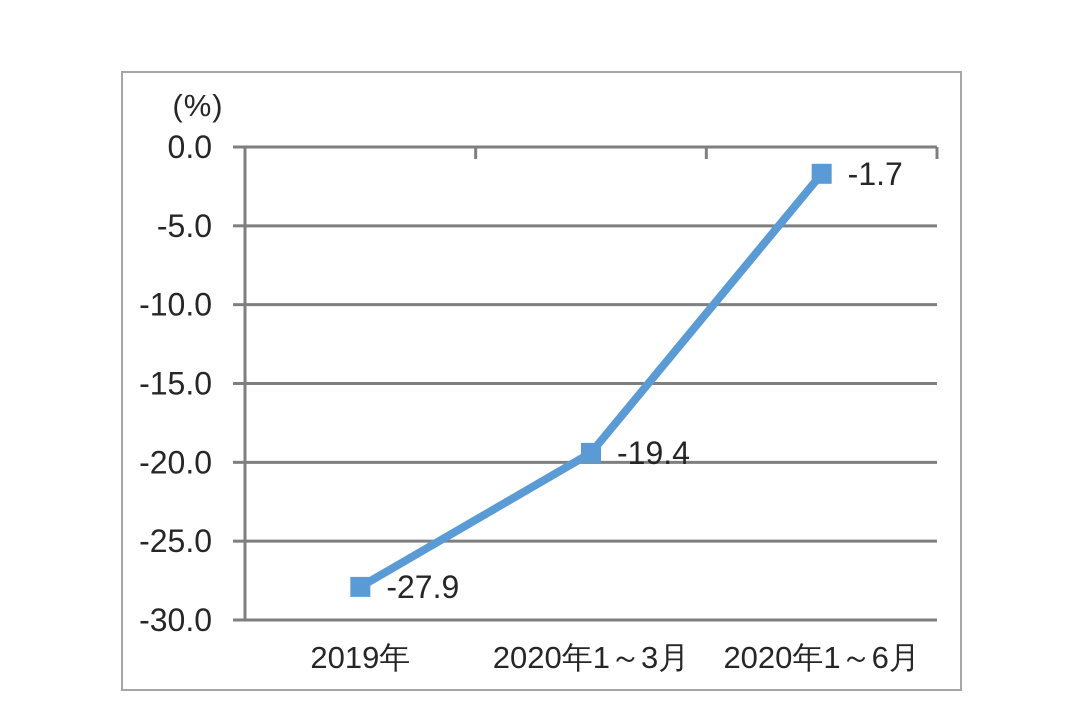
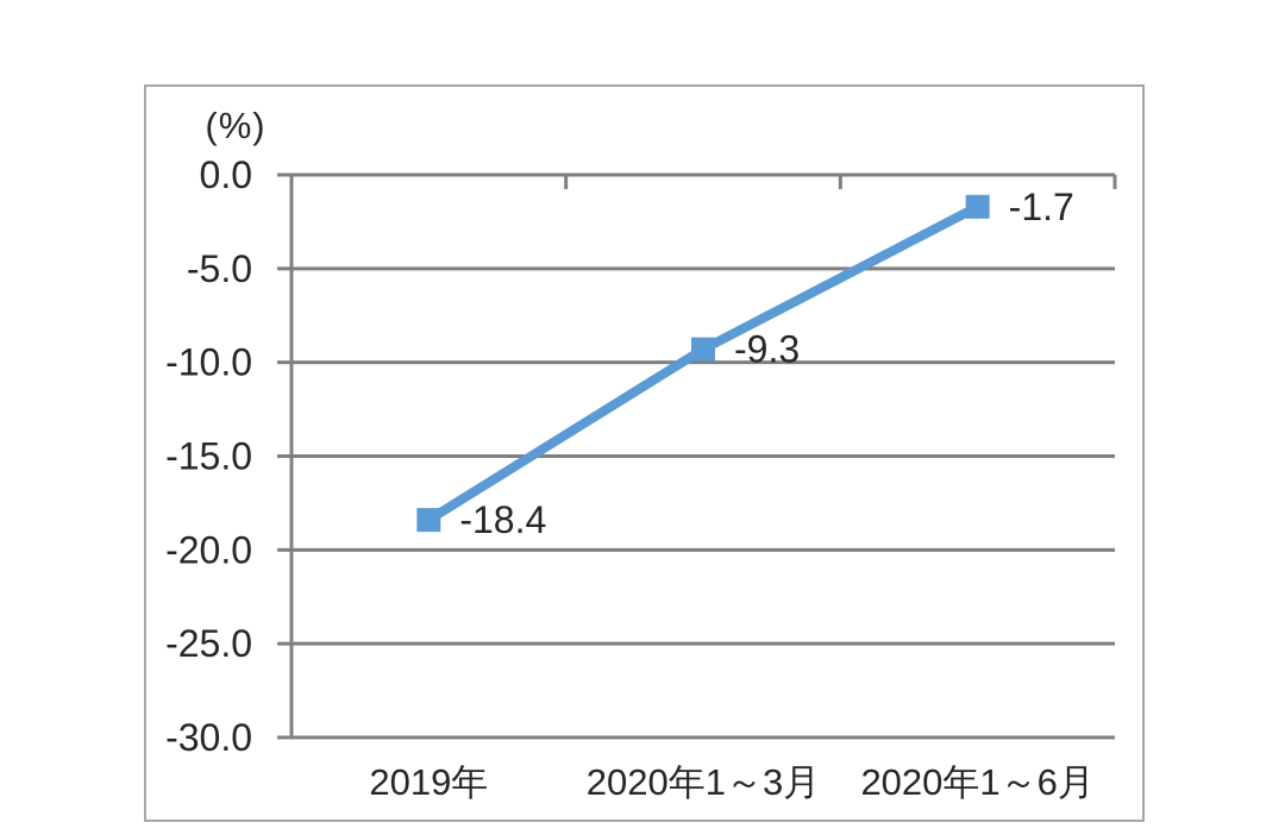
2019年: -27.9 -> -18.4
2020年1～3月: -19.4 -> -9.3
